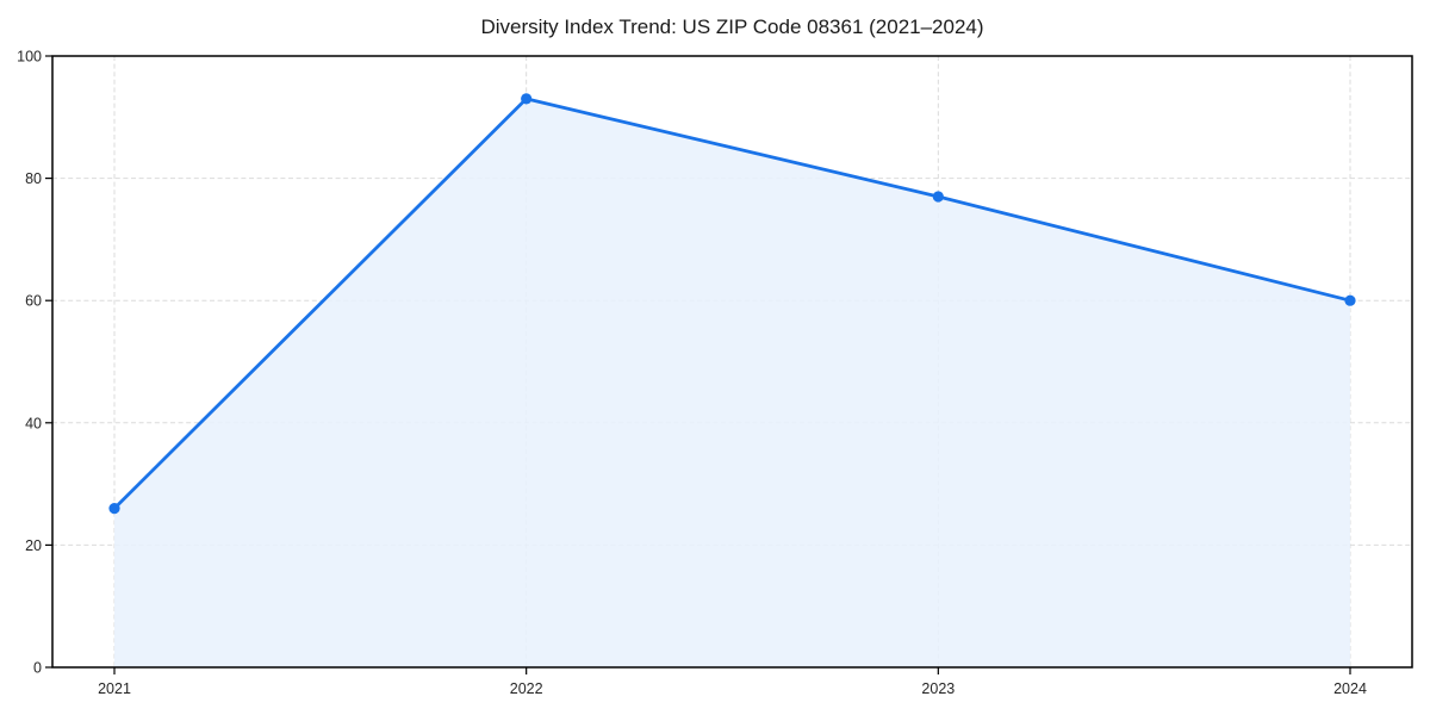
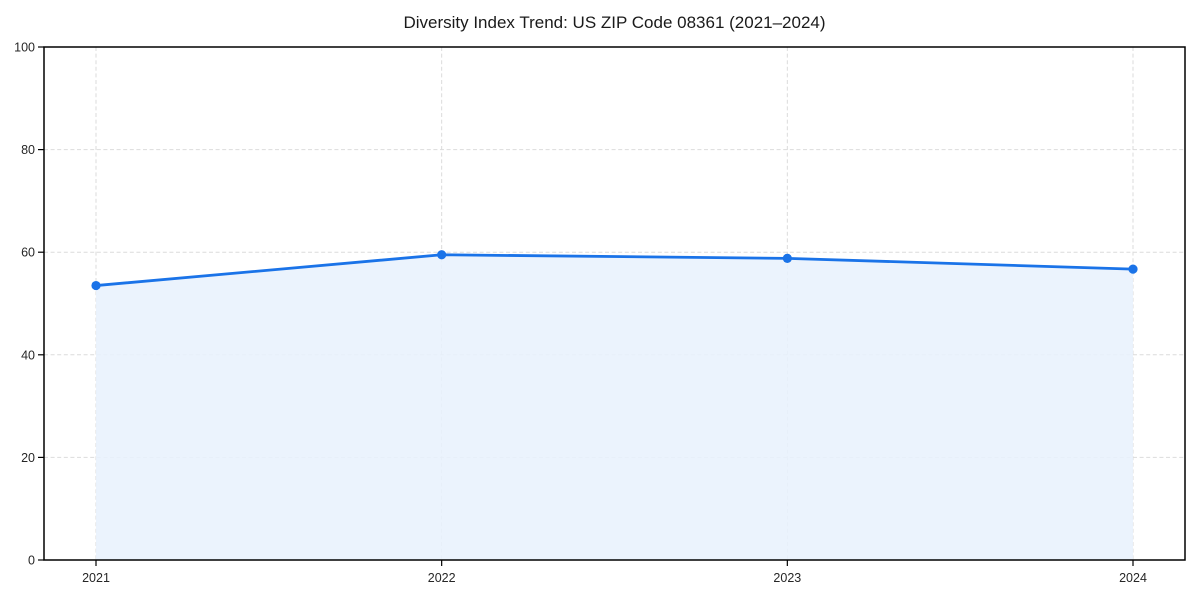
2021: 26 -> 54
2022: 93 -> 60
2023: 77 -> 59
2024: 60 -> 57
